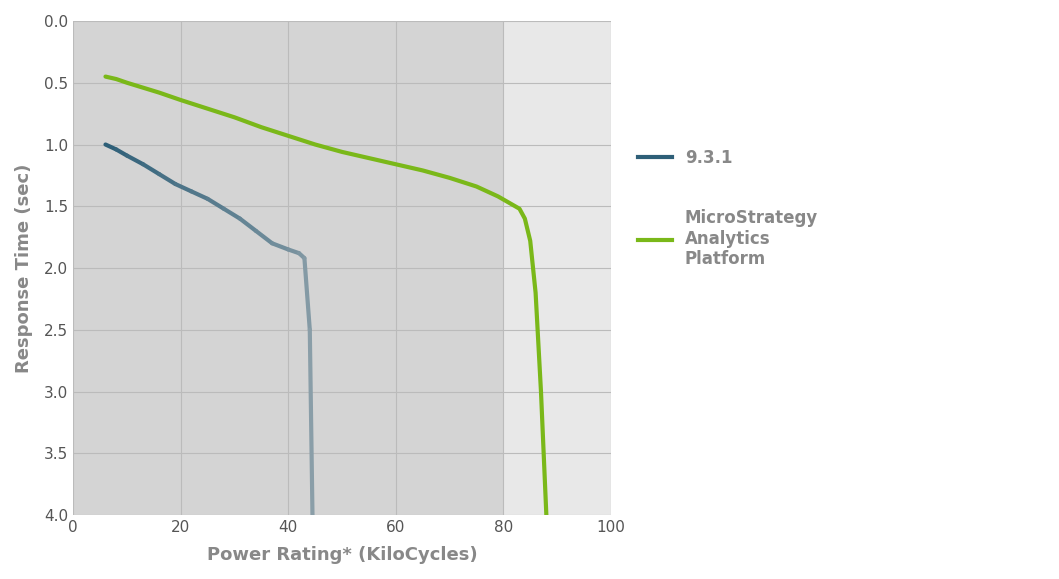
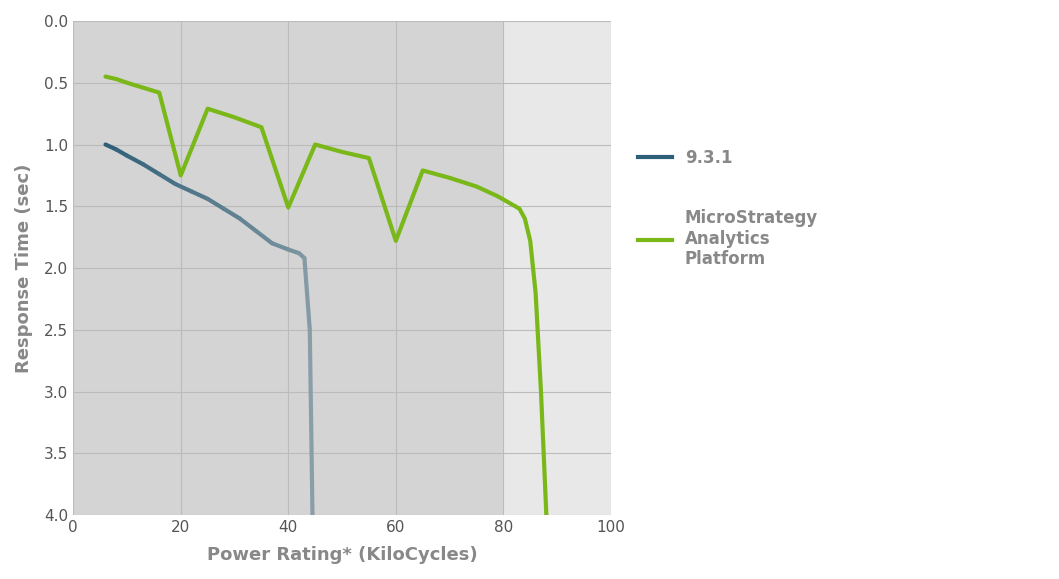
20: 0.64 -> 1.25
40: 0.93 -> 1.51
60: 1.16 -> 1.78
